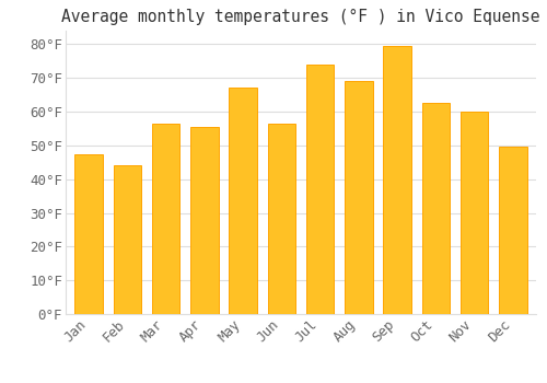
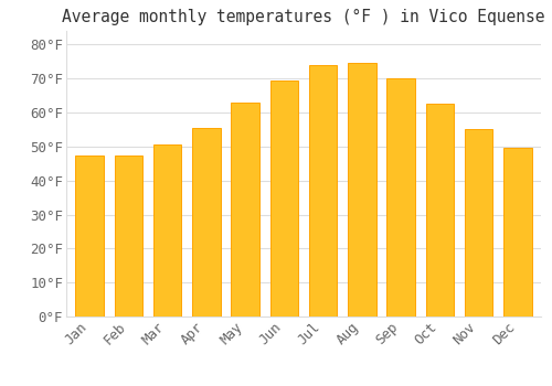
Feb: 44.0°F -> 47.5°F
Mar: 56.5°F -> 50.5°F
May: 67.0°F -> 63.0°F
Jun: 56.5°F -> 69.5°F
Aug: 69.0°F -> 74.5°F
Sep: 79.5°F -> 70.0°F
Nov: 60.0°F -> 55.0°F
